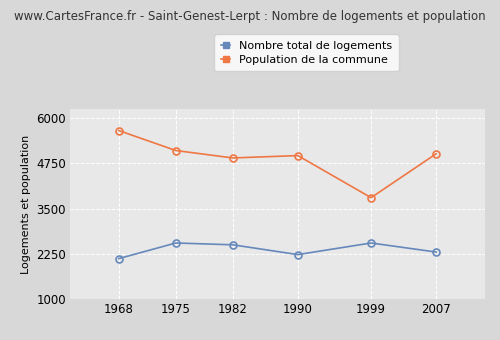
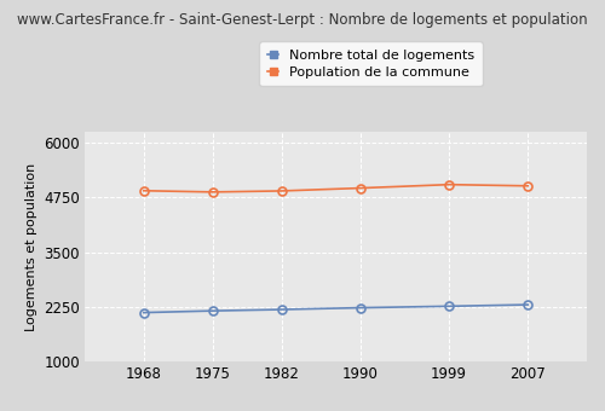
Population de la commune/1968: 5650 -> 4900
Nombre total de logements/1975: 2550 -> 2160
Population de la commune/1975: 5100 -> 4870
Nombre total de logements/1982: 2500 -> 2190
Nombre total de logements/1999: 2550 -> 2260
Population de la commune/1999: 3800 -> 5040
